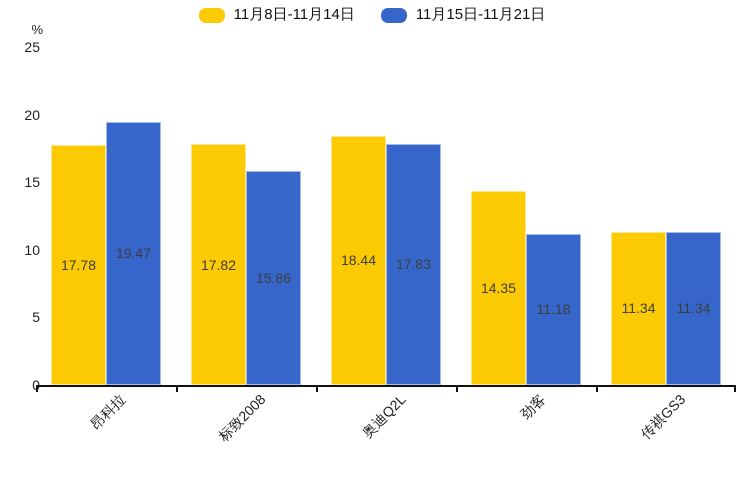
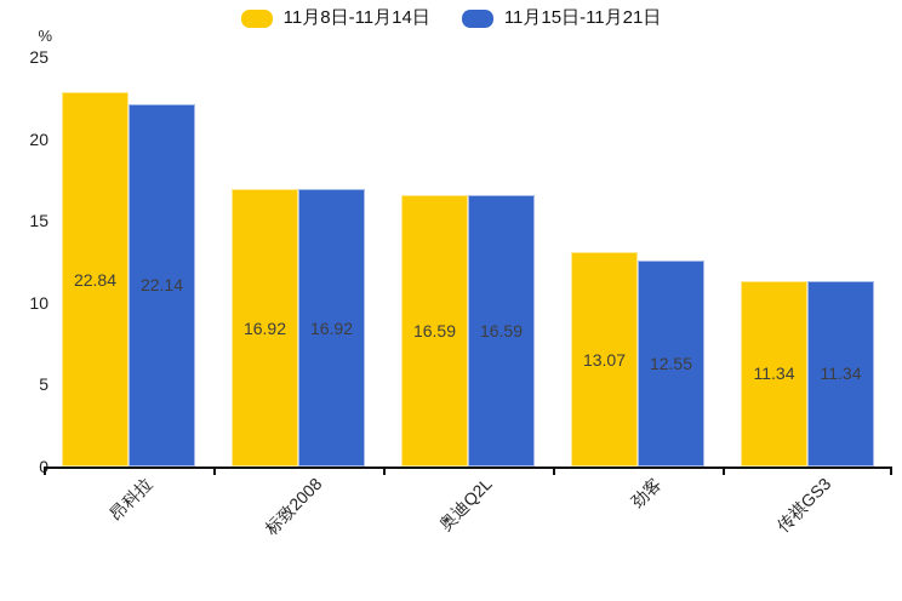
11月8日-11月14日/昂科拉: 17.78 -> 22.84
11月15日-11月21日/昂科拉: 19.47 -> 22.14
11月8日-11月14日/标致2008: 17.82 -> 16.92
11月15日-11月21日/标致2008: 15.86 -> 16.92
11月8日-11月14日/奥迪Q2L: 18.44 -> 16.59
11月15日-11月21日/奥迪Q2L: 17.83 -> 16.59
11月8日-11月14日/劲客: 14.35 -> 13.07
11月15日-11月21日/劲客: 11.18 -> 12.55
